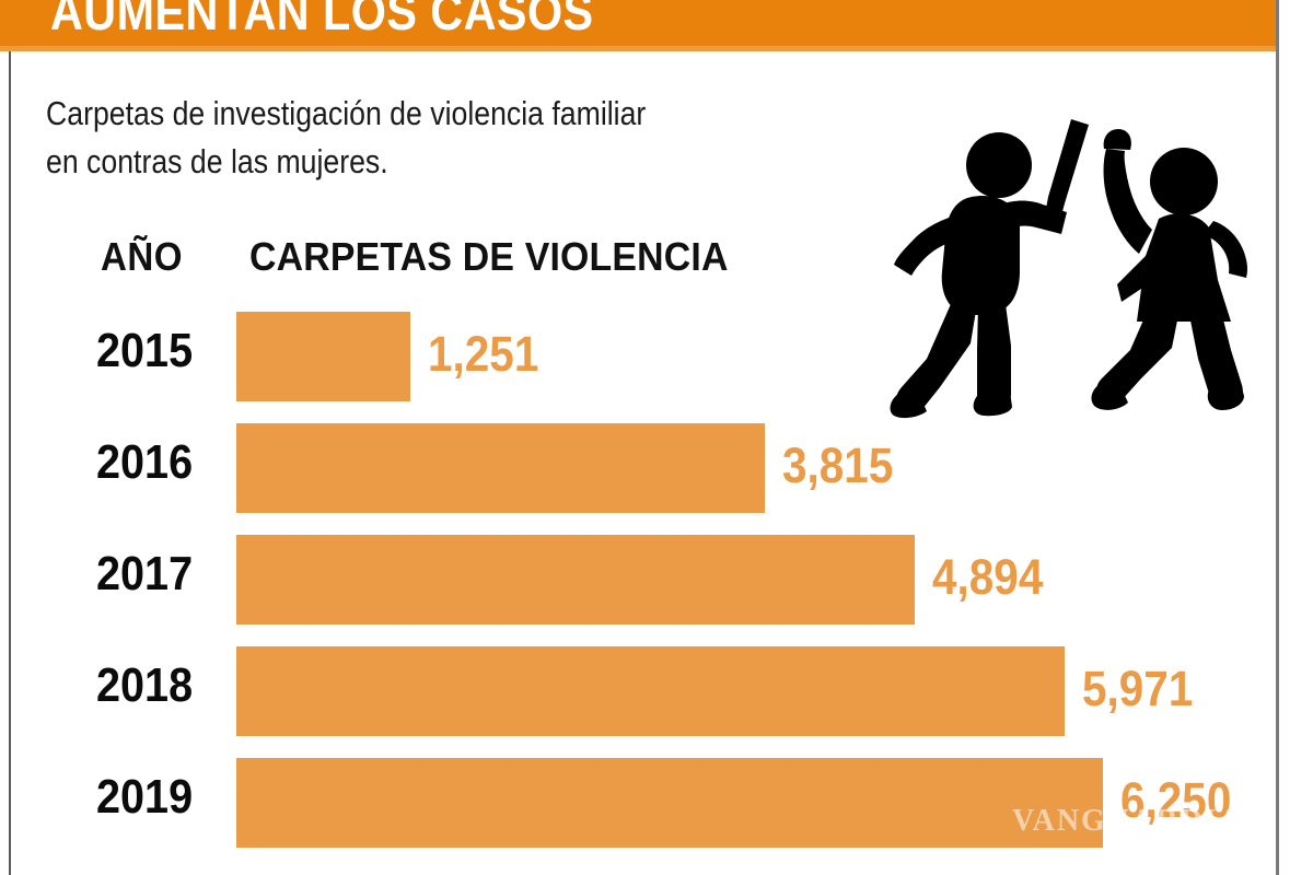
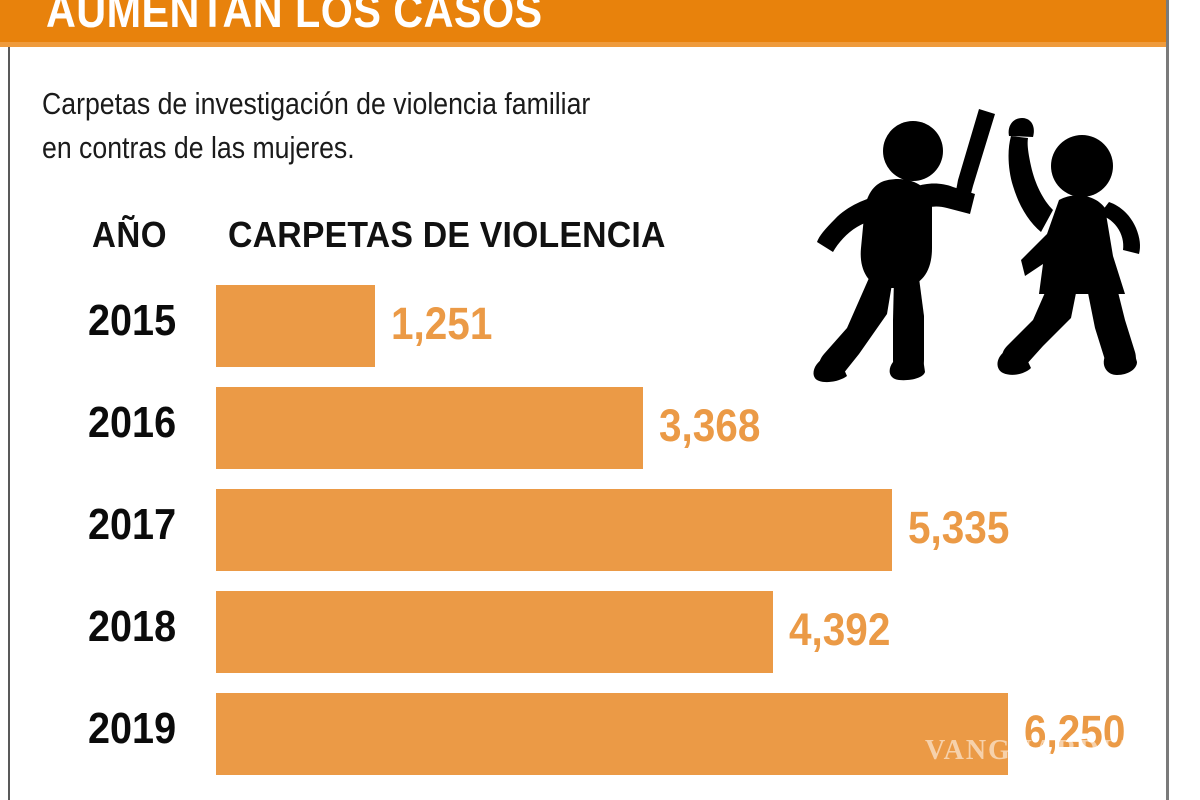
2016: 3,815 -> 3,368
2017: 4,894 -> 5,335
2018: 5,971 -> 4,392
